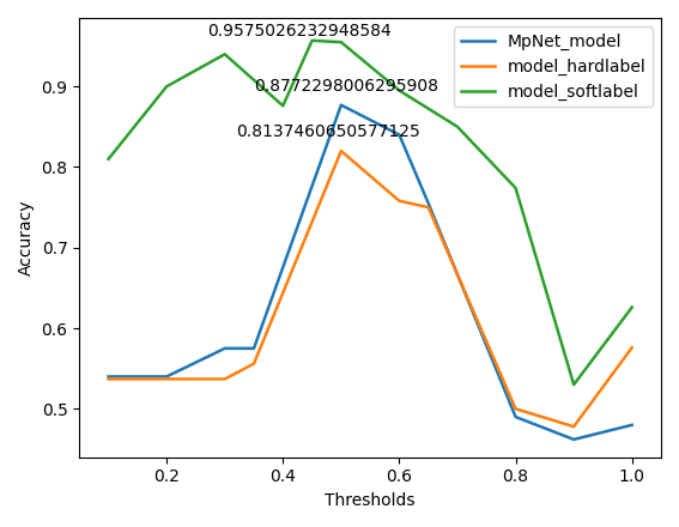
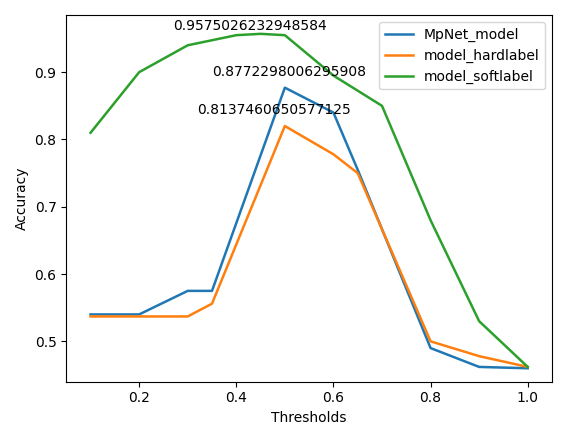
model_softlabel/0.4: 0.876 -> 0.955
model_hardlabel/0.6: 0.758 -> 0.778
model_softlabel/0.8: 0.774 -> 0.680
MpNet_model/1.0: 0.480 -> 0.460
model_hardlabel/1.0: 0.576 -> 0.462
model_softlabel/1.0: 0.626 -> 0.462
